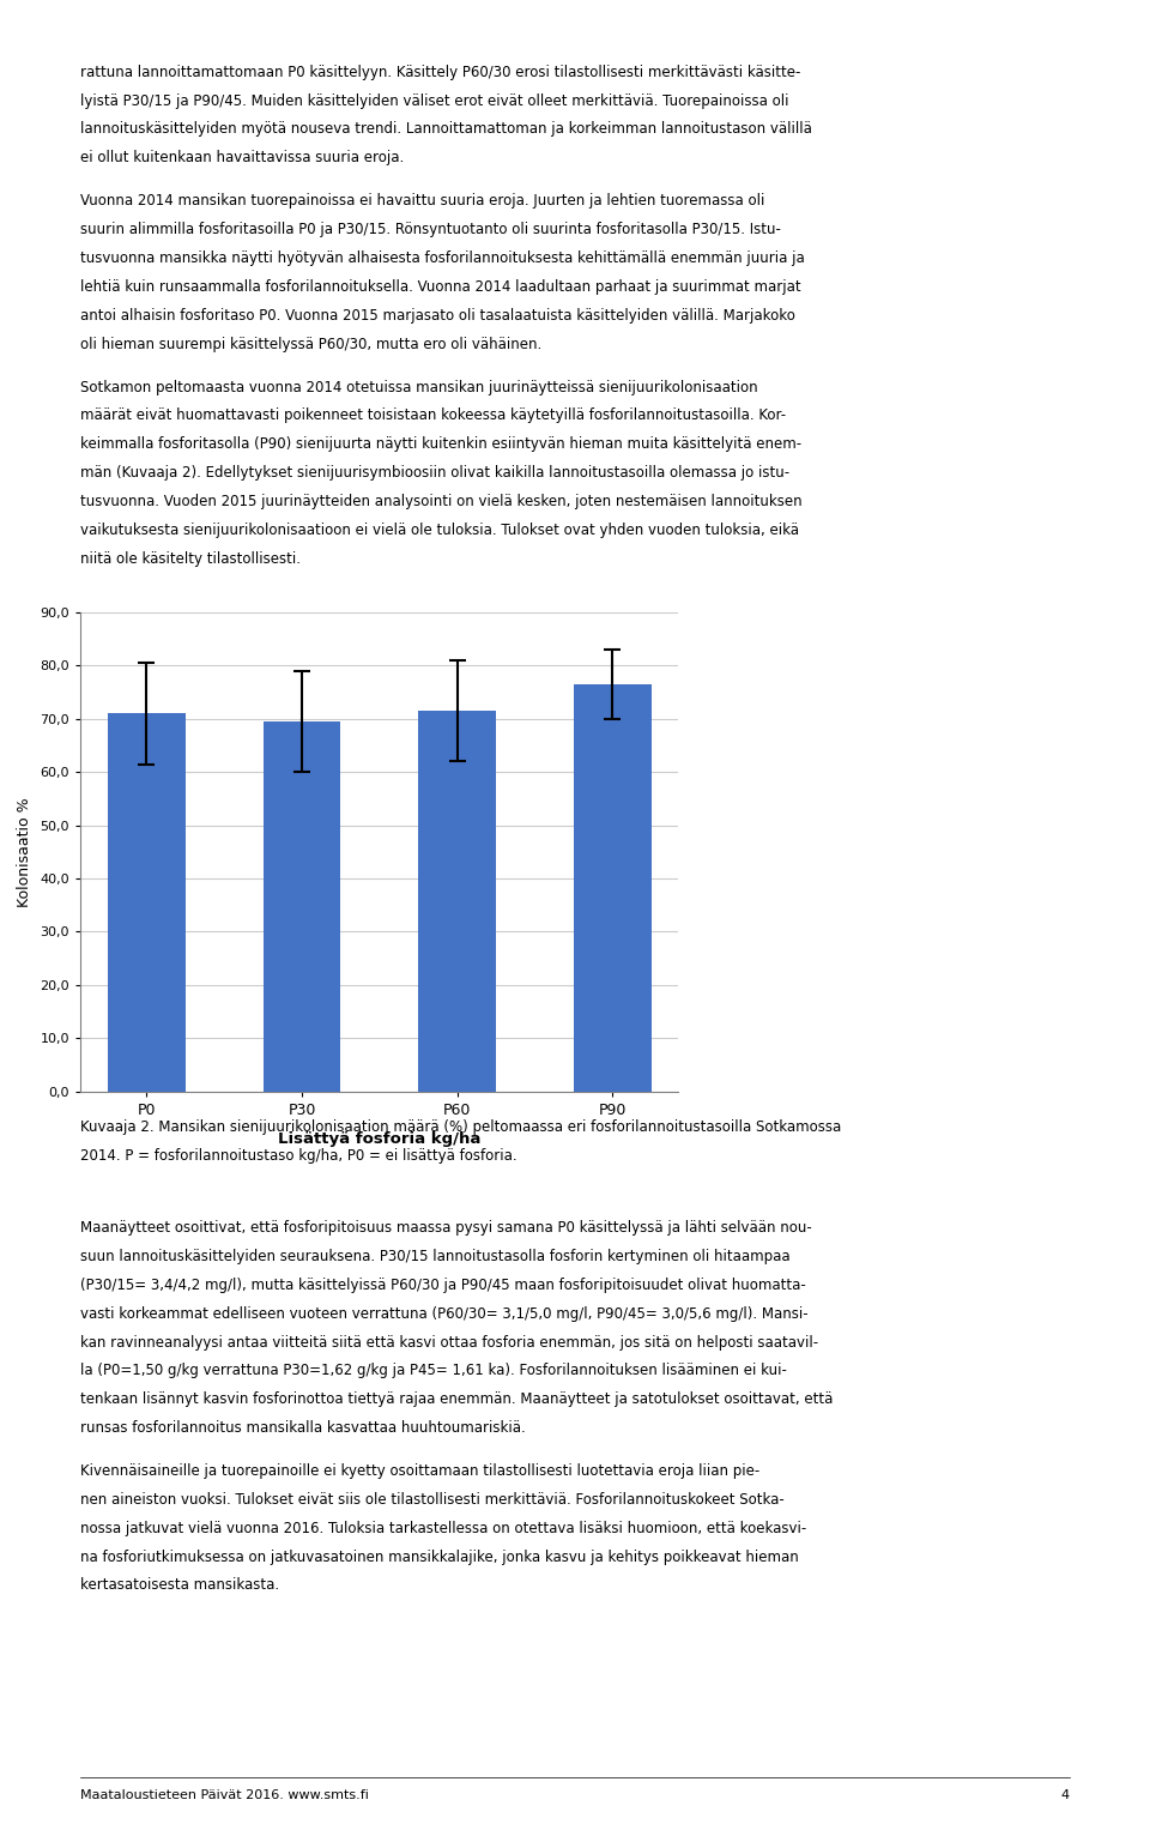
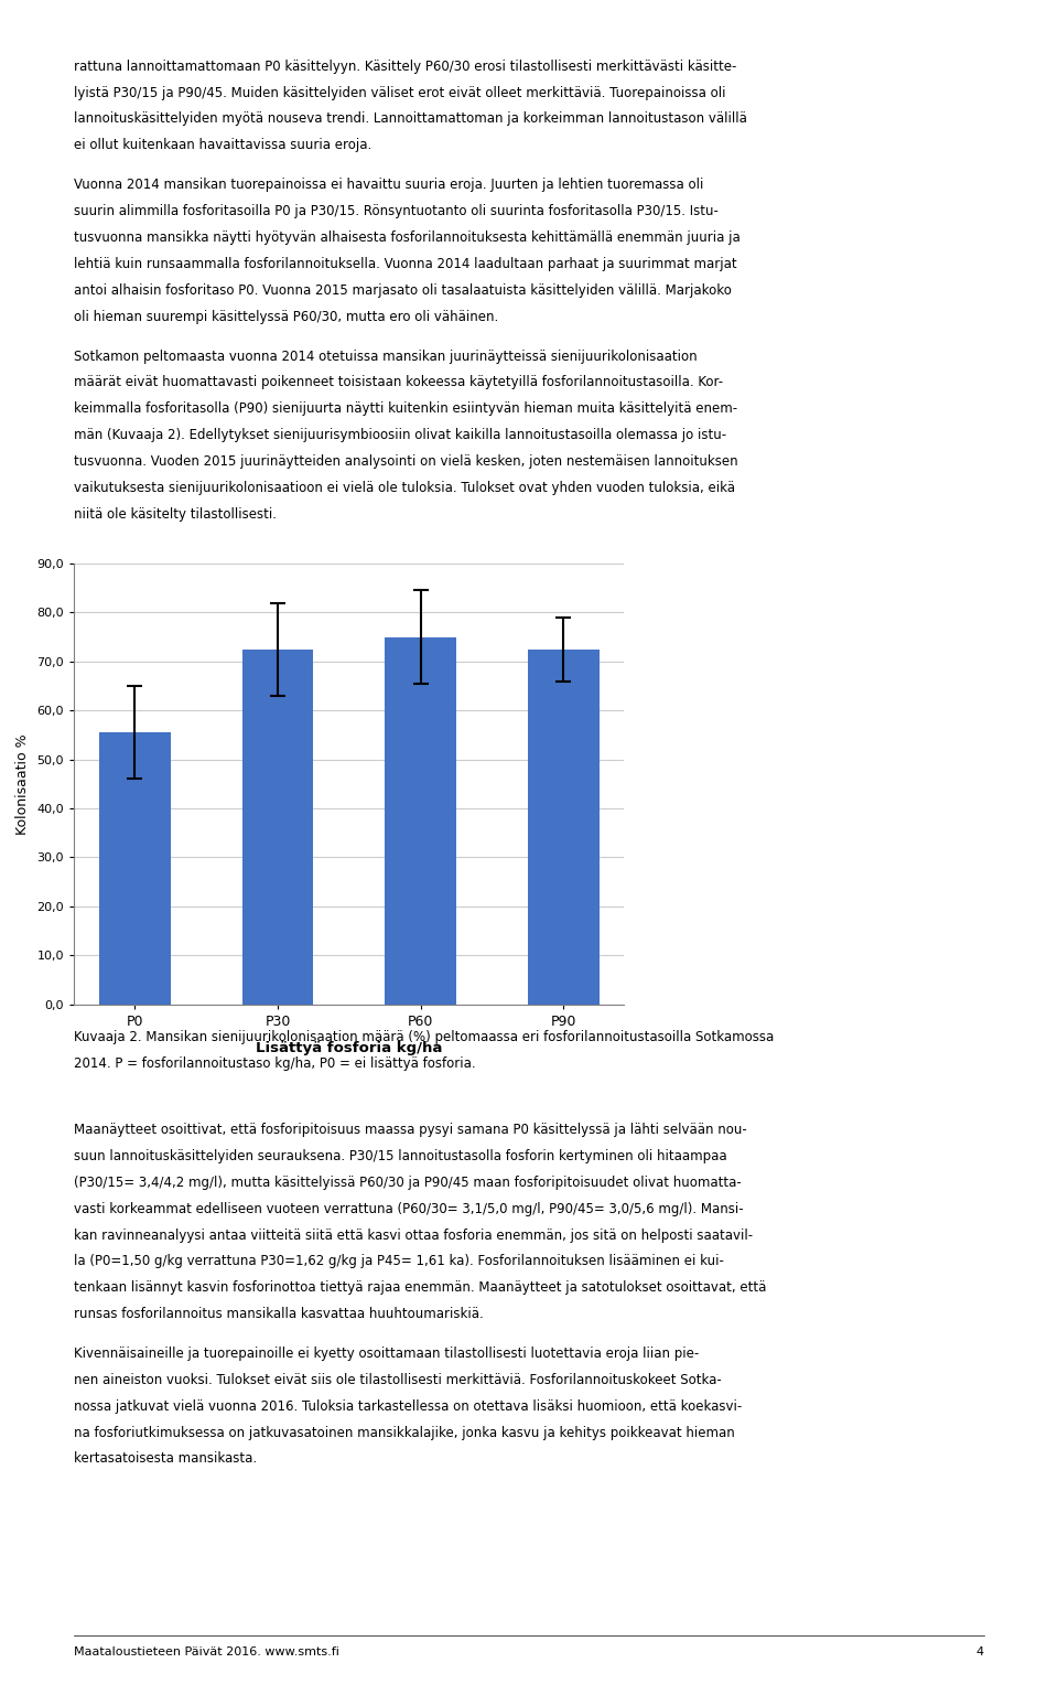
P0: 71,0 -> 55,5
P30: 69,5 -> 72,5
P60: 71,5 -> 75,0
P90: 76,5 -> 72,5
